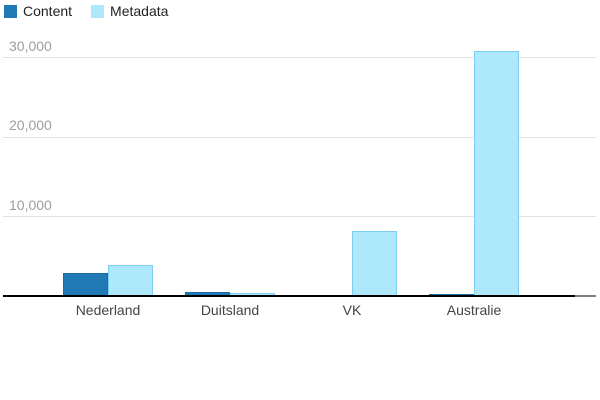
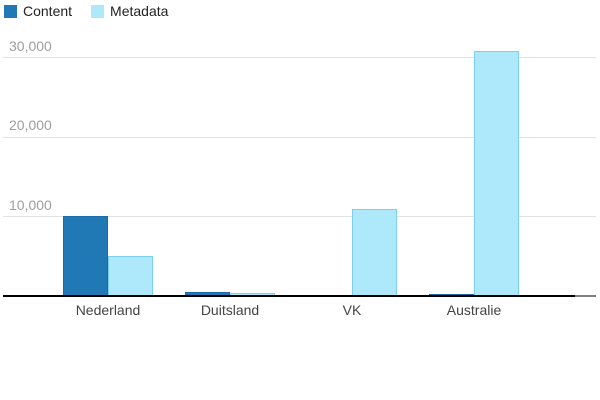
Content/Nederland: 3000 -> 10000
Metadata/Nederland: 4000 -> 5000
Metadata/VK: 8000 -> 11000
